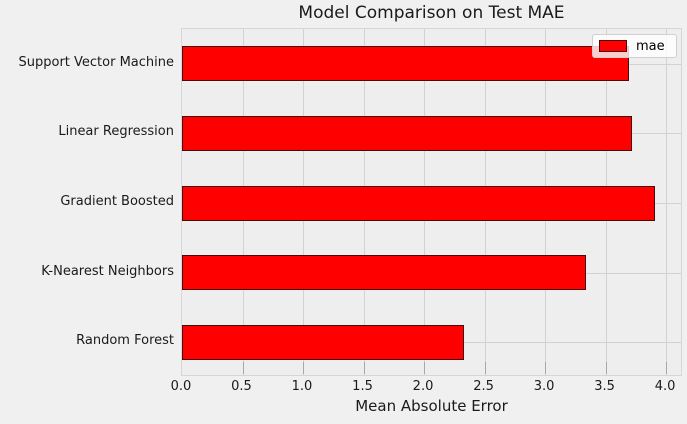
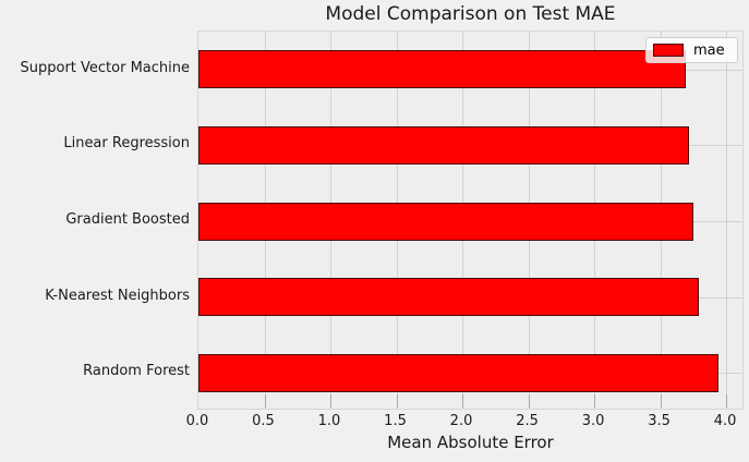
Gradient Boosted: 3.91 -> 3.75
K-Nearest Neighbors: 3.34 -> 3.79
Random Forest: 2.33 -> 3.94
